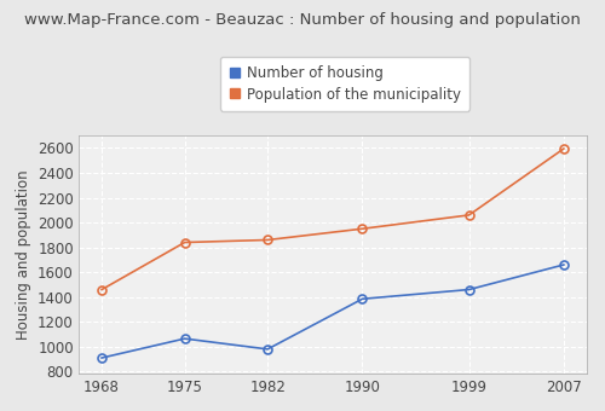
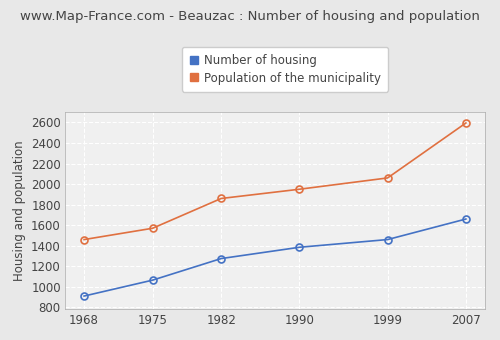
Population of the municipality/1975: 1840 -> 1570
Number of housing/1982: 980 -> 1280
